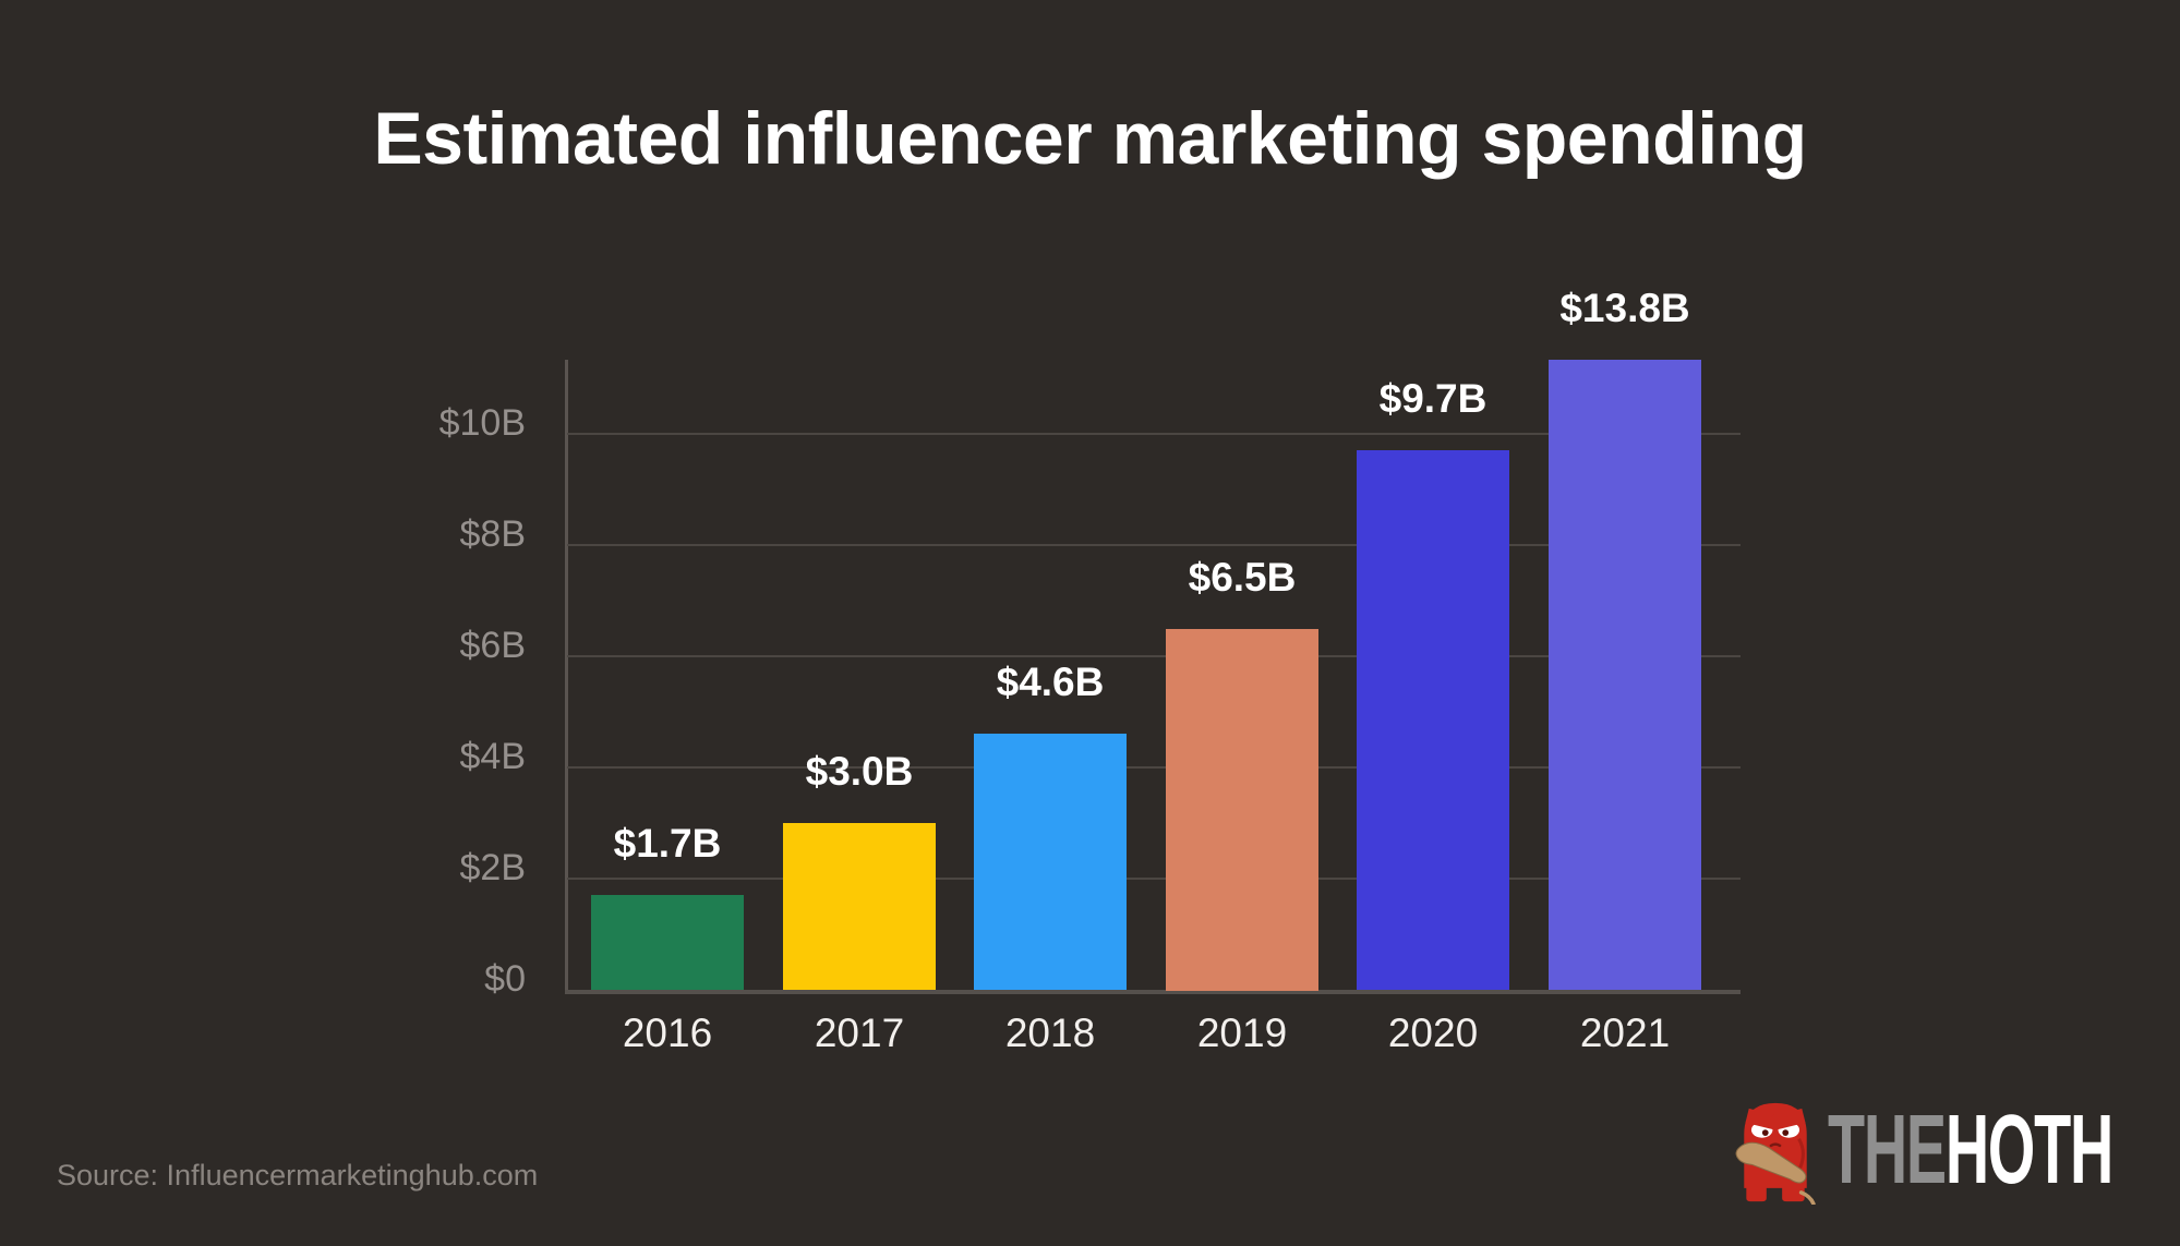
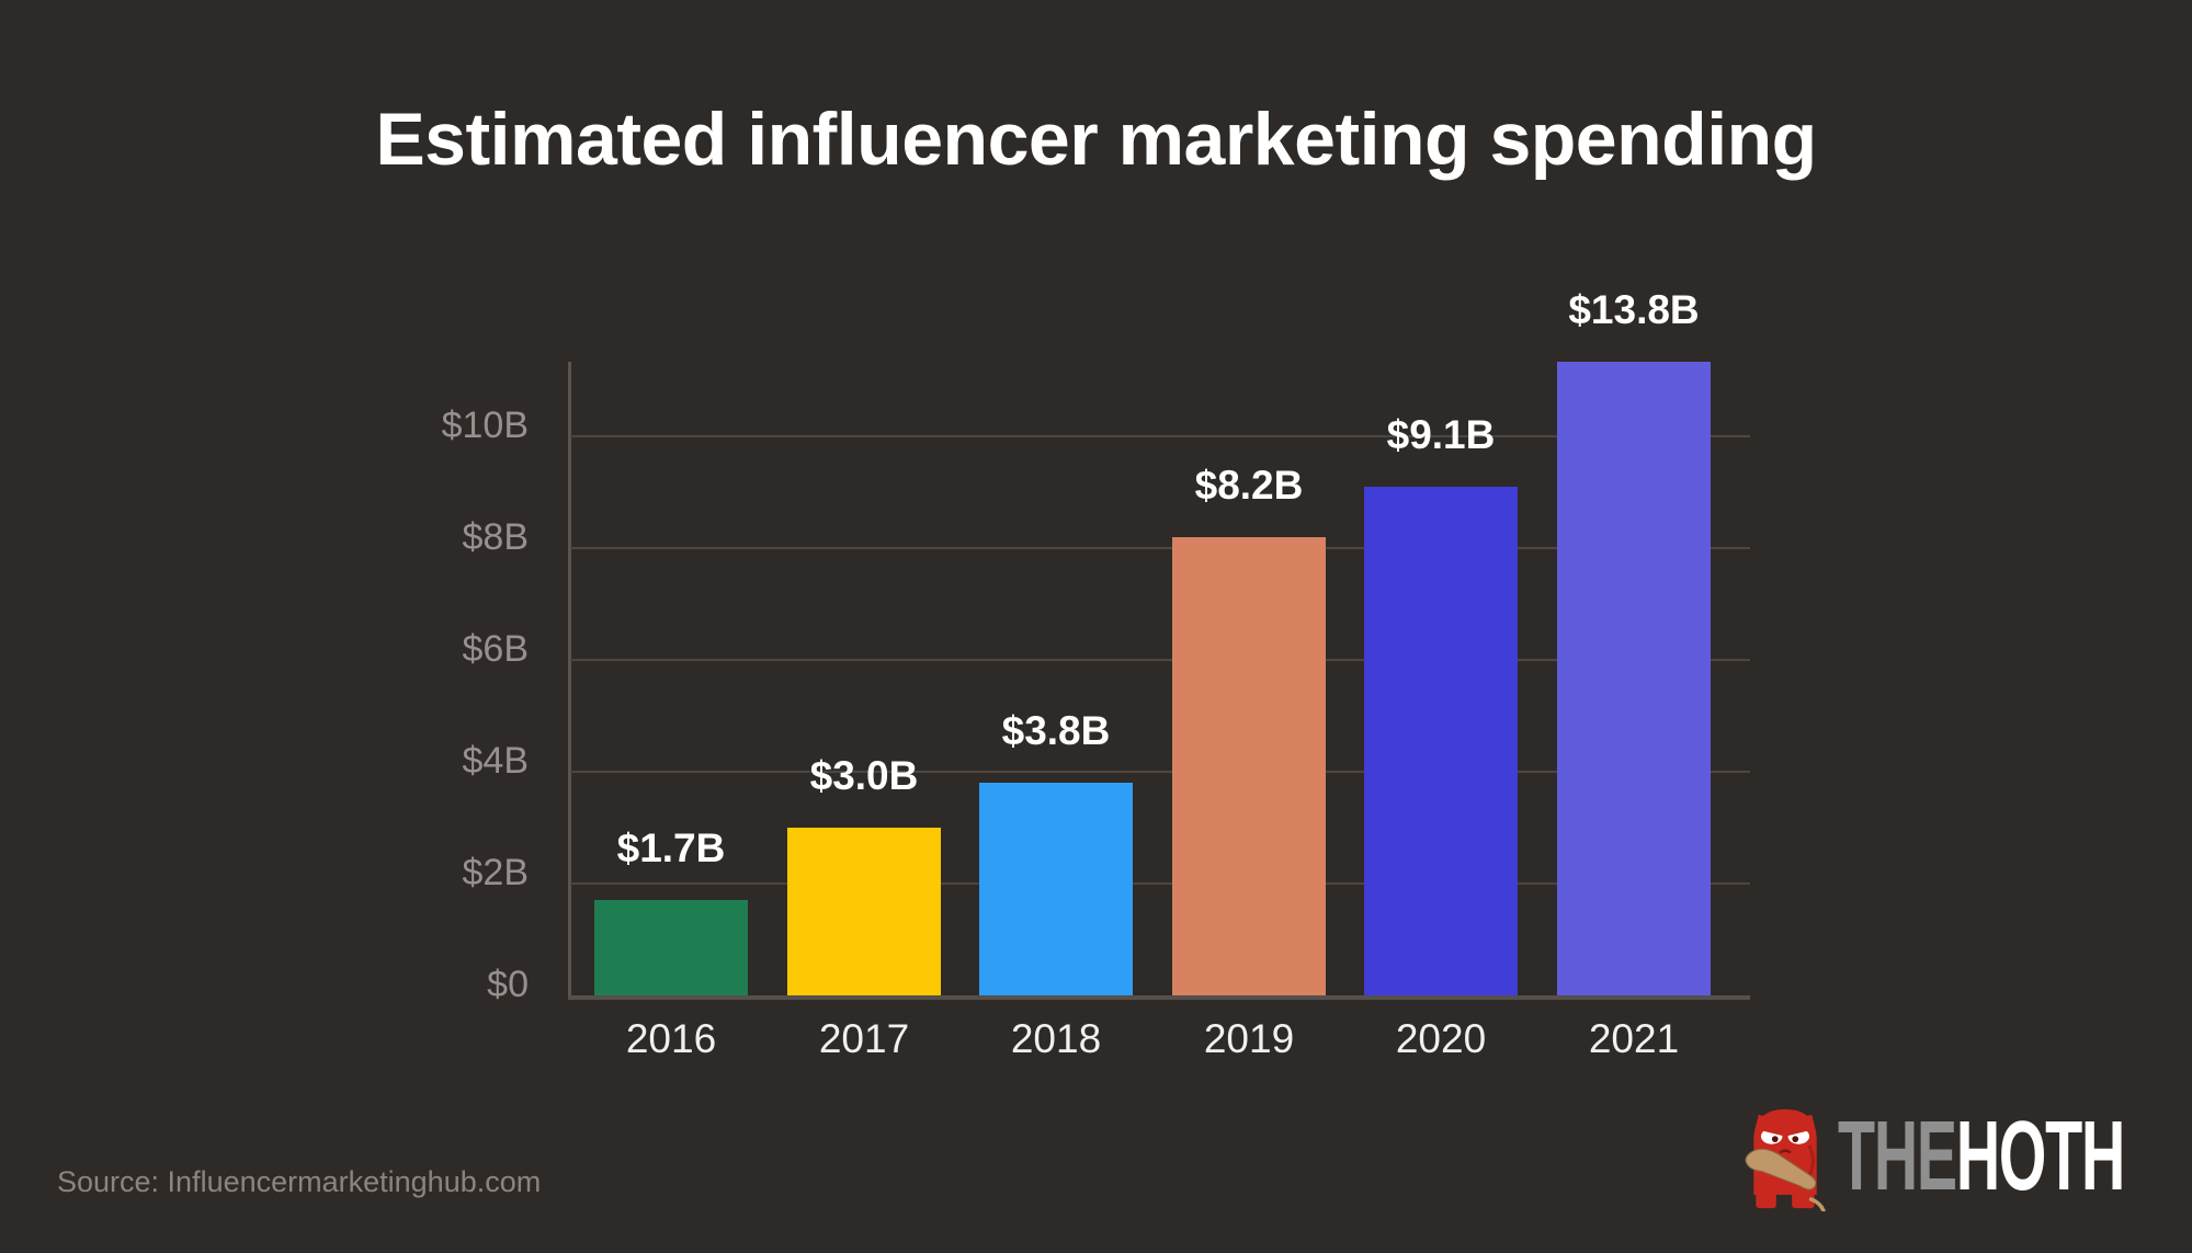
2018: $4.6B -> $3.8B
2019: $6.5B -> $8.2B
2020: $9.7B -> $9.1B
